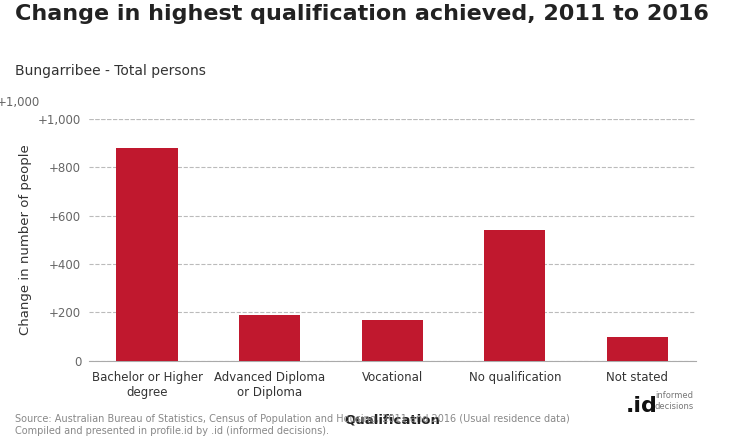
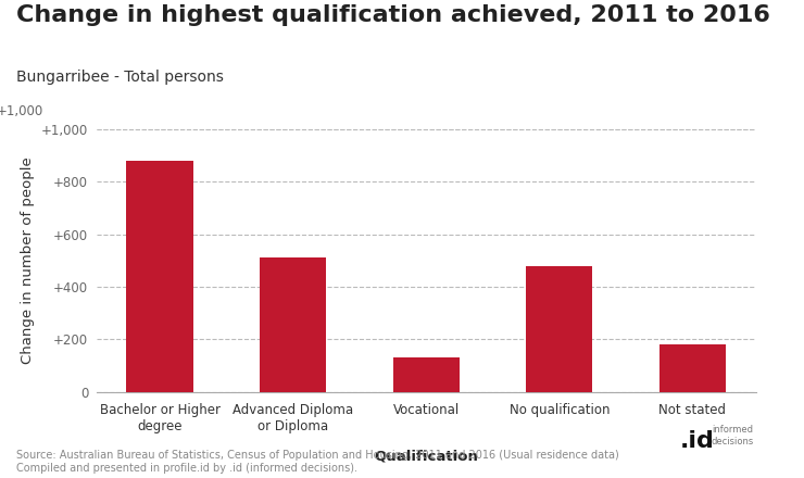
Advanced Diploma or Diploma: 190 -> 510
Vocational: 170 -> 130
No qualification: 540 -> 480
Not stated: 100 -> 180
